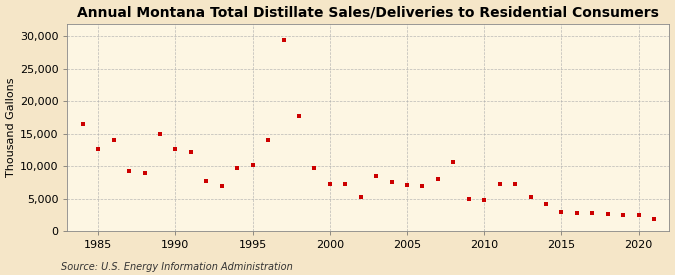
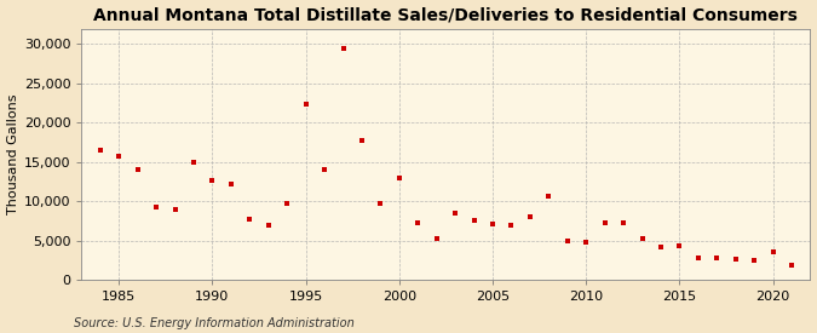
1985: 12,700 -> 15,800
1995: 10,200 -> 22,400
2000: 7,200 -> 13,000
2015: 3,000 -> 4,400
2020: 2,500 -> 3,600
